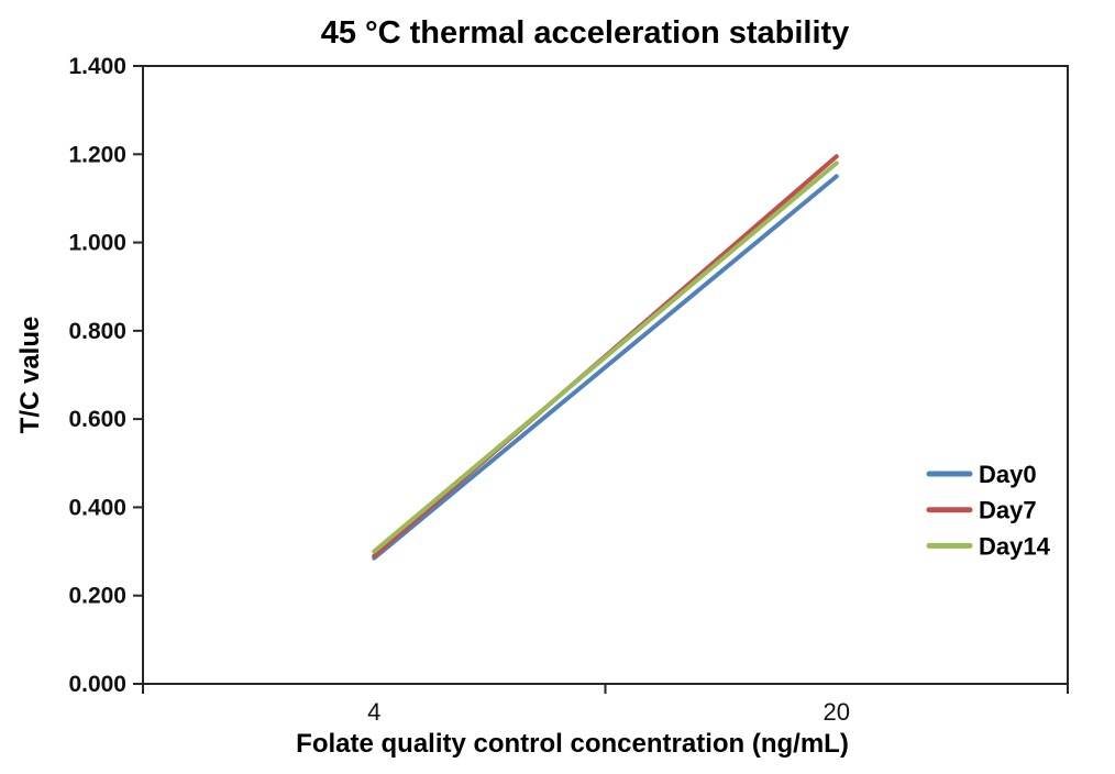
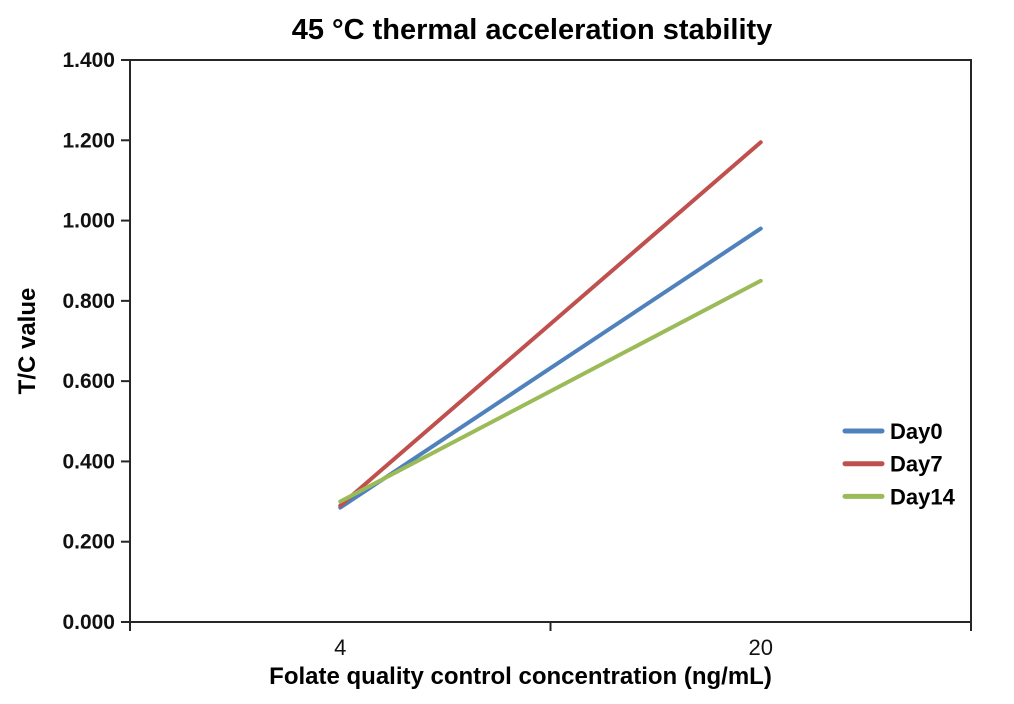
Day0/20: 1.15 -> 0.98
Day14/20: 1.18 -> 0.85
